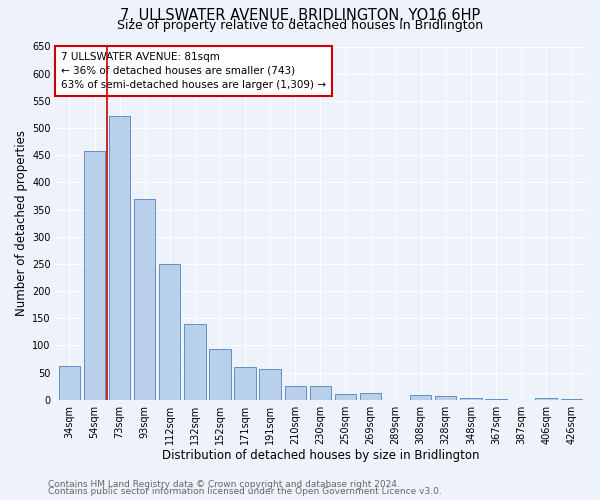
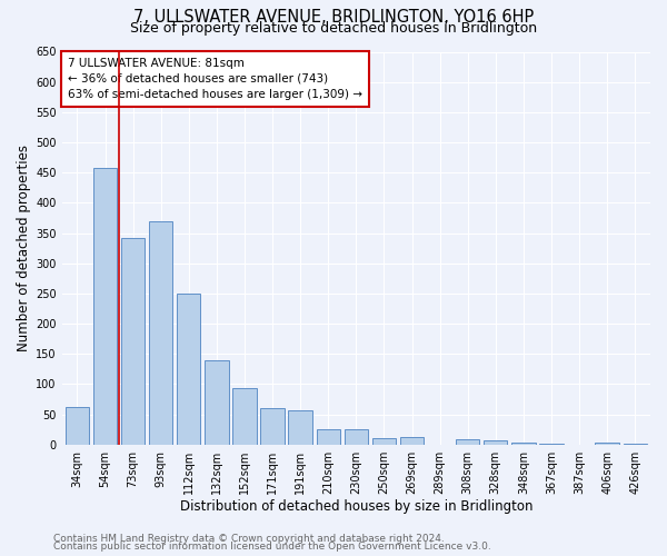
73sqm: 523 -> 342
